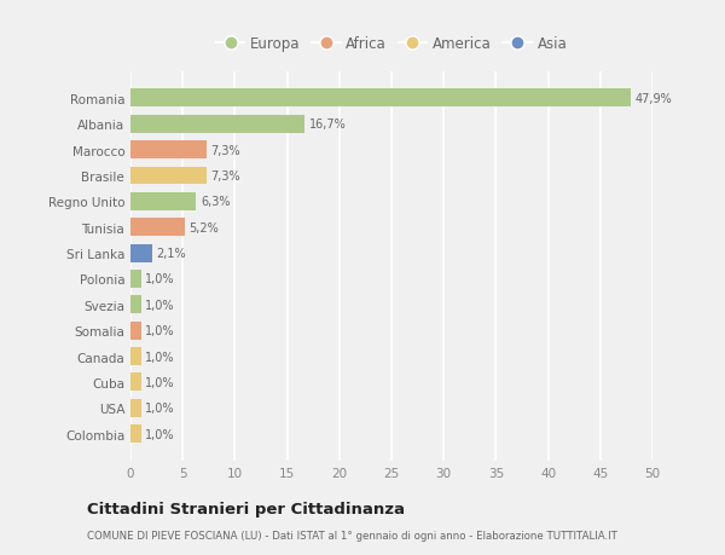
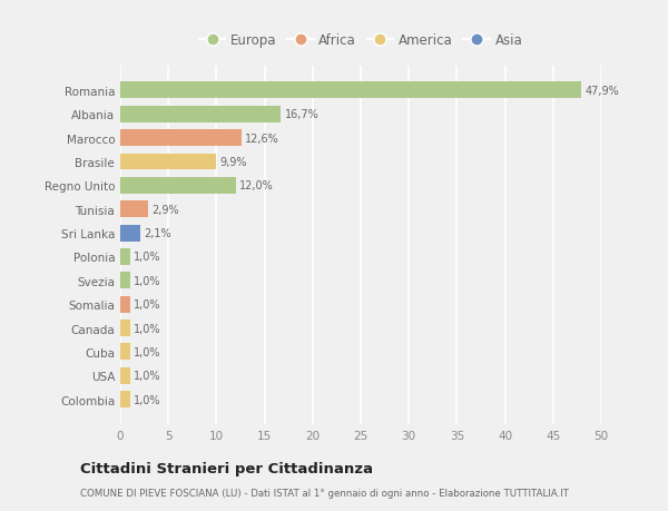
Marocco: 7,3% -> 12,6%
Brasile: 7,3% -> 9,9%
Regno Unito: 6,3% -> 12,0%
Tunisia: 5,2% -> 2,9%
